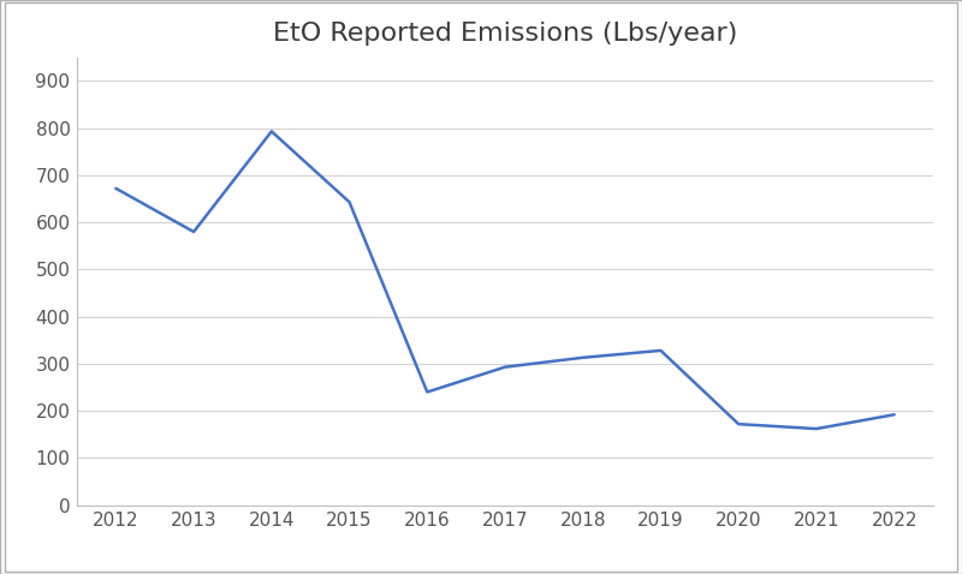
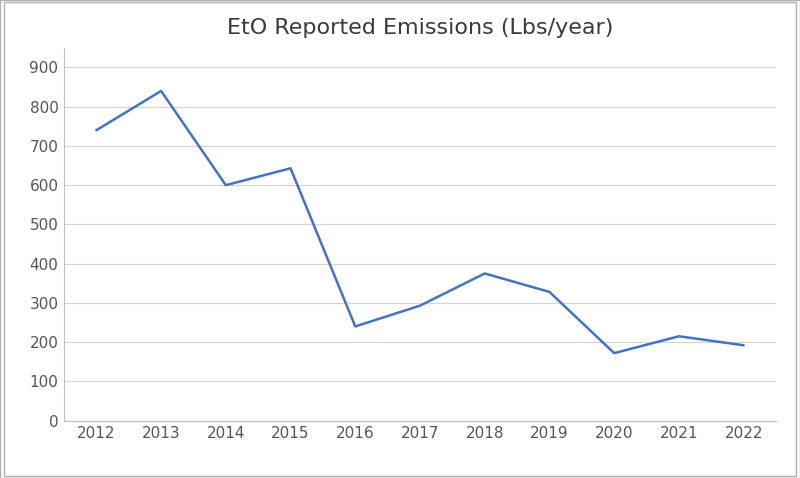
2012: 672 -> 740
2013: 580 -> 840
2014: 793 -> 600
2018: 313 -> 375
2021: 162 -> 215
